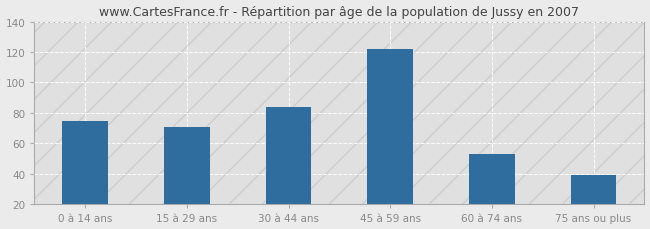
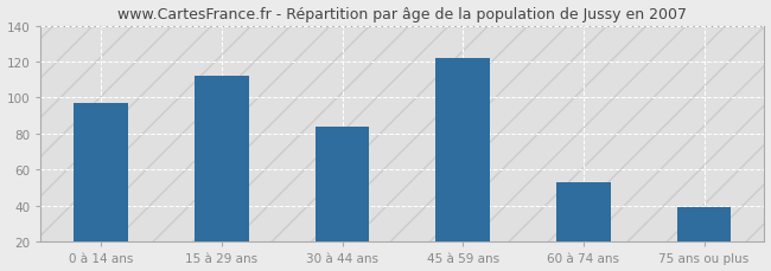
0 à 14 ans: 75 -> 97
15 à 29 ans: 71 -> 112
